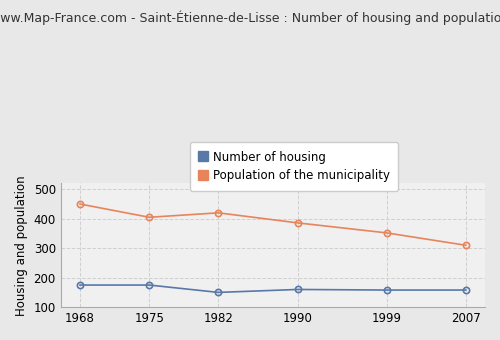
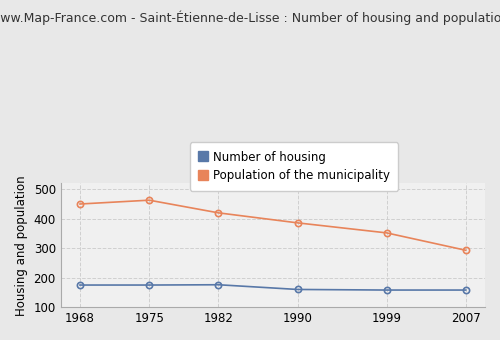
Population of the municipality/1975: 405 -> 463
Number of housing/1982: 150 -> 176
Population of the municipality/2007: 310 -> 293
